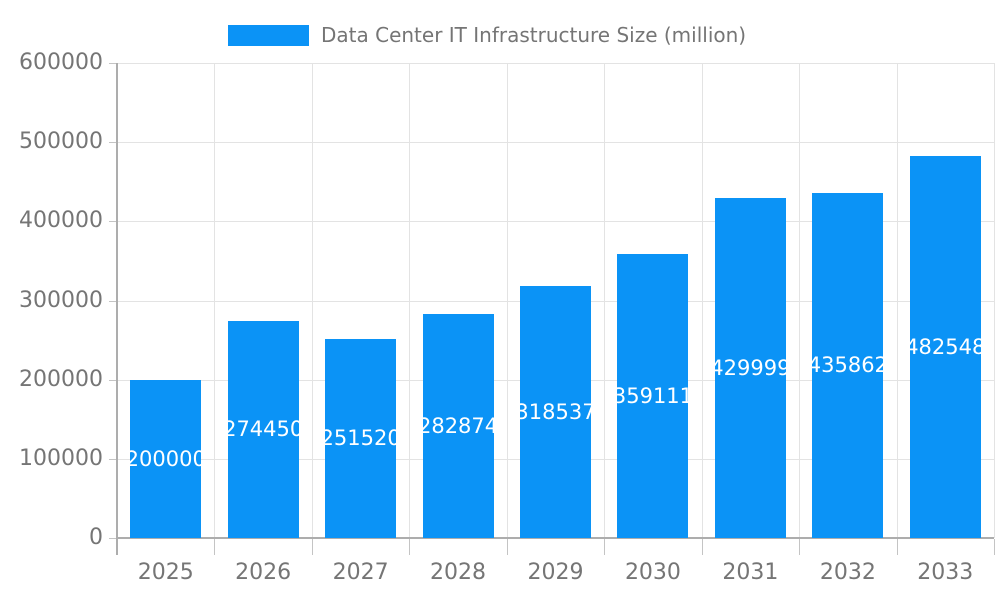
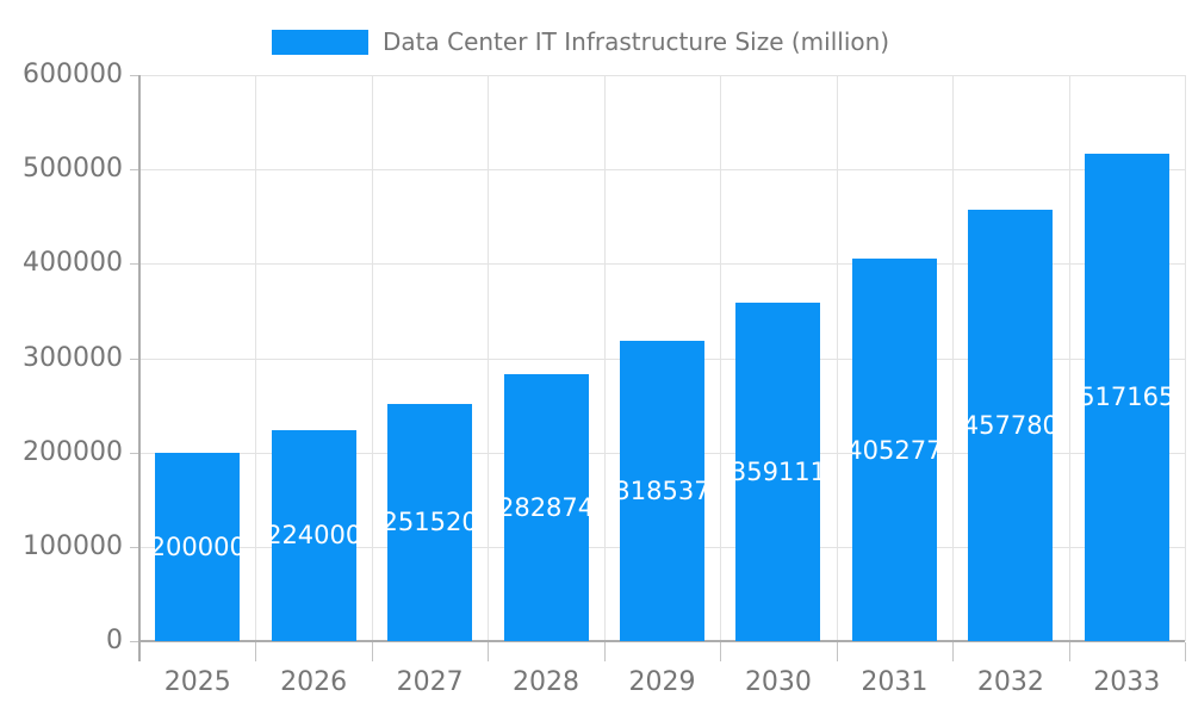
2026: 274450 -> 224000
2031: 429999 -> 405277
2032: 435862 -> 457780
2033: 482548 -> 517165
